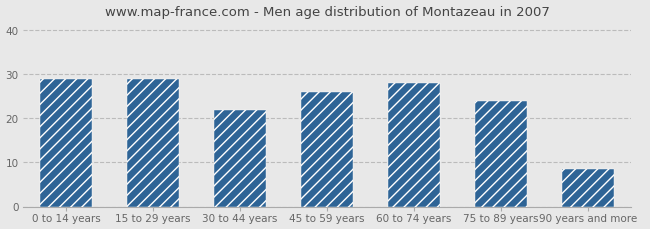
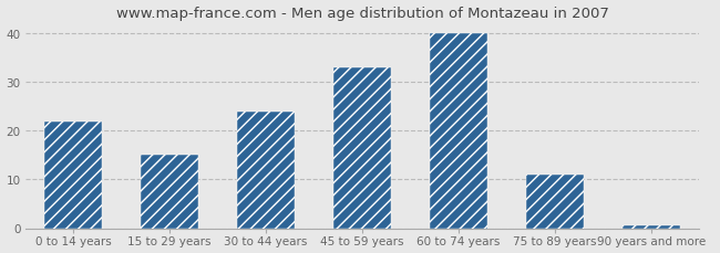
0 to 14 years: 29.0 -> 22.0
15 to 29 years: 29.0 -> 15.0
30 to 44 years: 22.0 -> 24.0
45 to 59 years: 26.0 -> 33.0
60 to 74 years: 28.0 -> 40.0
75 to 89 years: 24.0 -> 11.0
90 years and more: 8.5 -> 0.5
